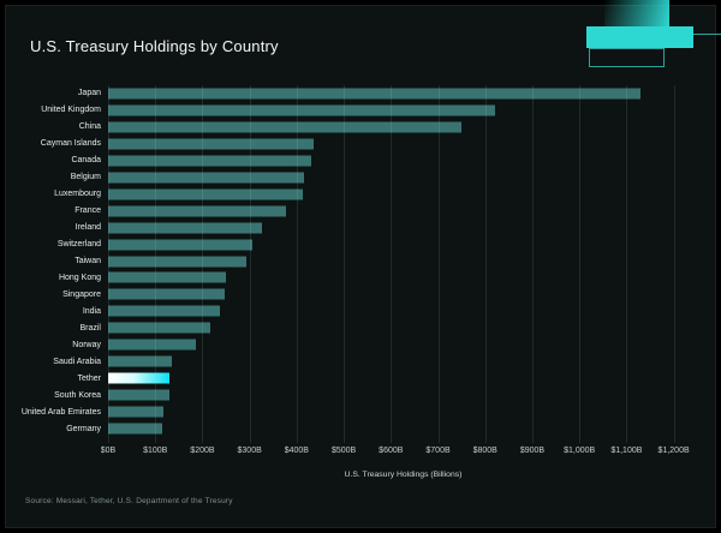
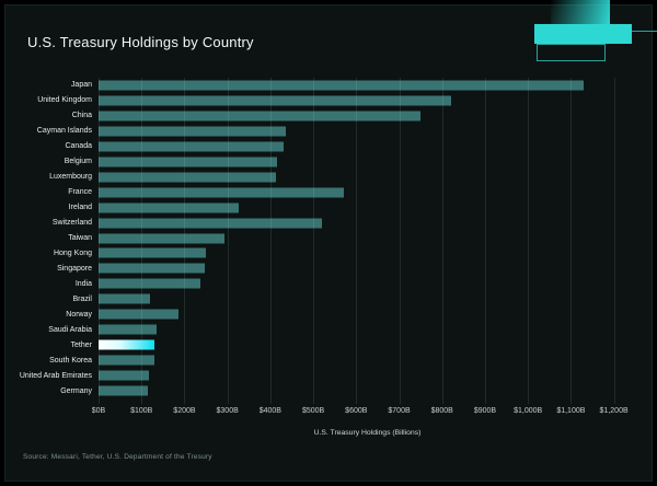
France: $380B -> $570B
Switzerland: $310B -> $520B
Brazil: $220B -> $120B
